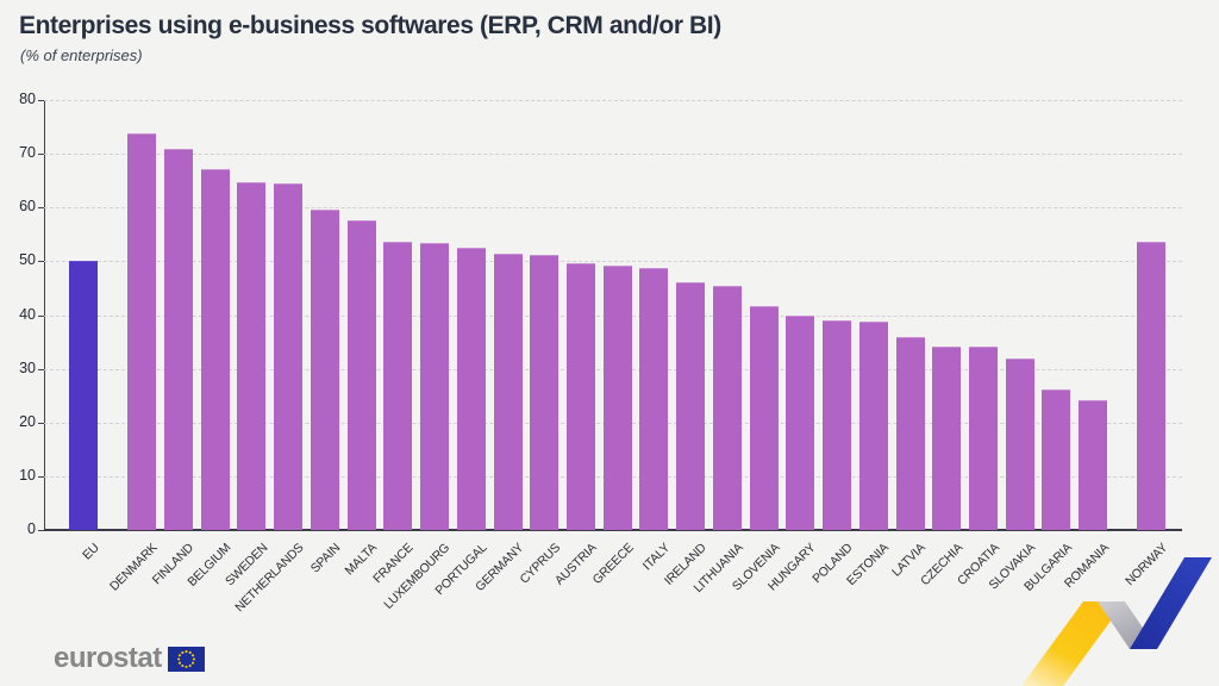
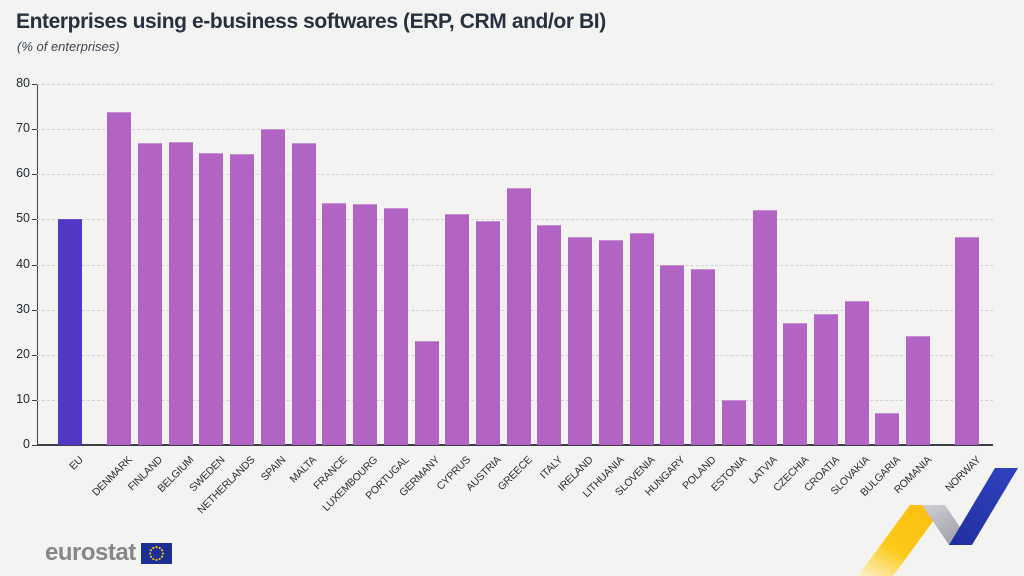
FINLAND: 71 -> 67
SPAIN: 60 -> 70
MALTA: 58 -> 67
GERMANY: 51 -> 23
GREECE: 49 -> 57
SLOVENIA: 42 -> 47
ESTONIA: 39 -> 10
LATVIA: 36 -> 52
CZECHIA: 34 -> 27
CROATIA: 34 -> 29
BULGARIA: 26 -> 7
NORWAY: 54 -> 46
